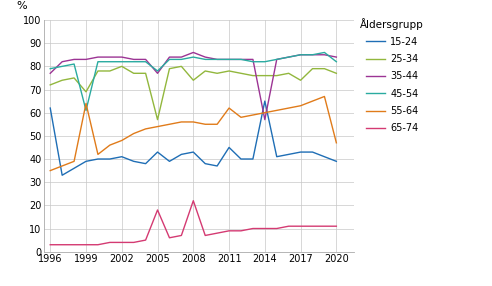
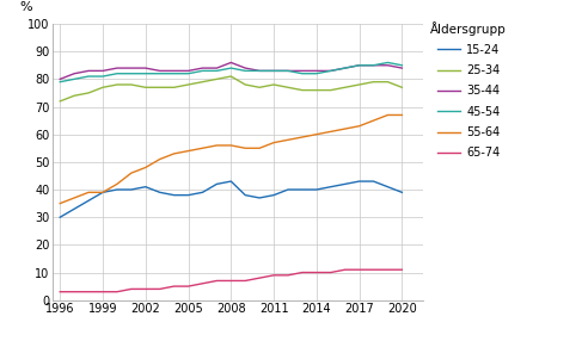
15-24/1996: 62 -> 30
35-44/1996: 77 -> 80
25-34/1999: 69 -> 77
45-54/1999: 61 -> 81
55-64/1999: 64 -> 39
25-34/2002: 80 -> 77
15-24/2005: 43 -> 38
25-34/2005: 57 -> 78
35-44/2005: 77 -> 83
45-54/2005: 78 -> 82
65-74/2005: 18 -> 5
25-34/2008: 74 -> 81
65-74/2008: 22 -> 7
15-24/2011: 45 -> 38
55-64/2011: 62 -> 57
15-24/2014: 65 -> 40
35-44/2014: 57 -> 83
25-34/2017: 74 -> 78
45-54/2020: 82 -> 85
55-64/2020: 47 -> 67
